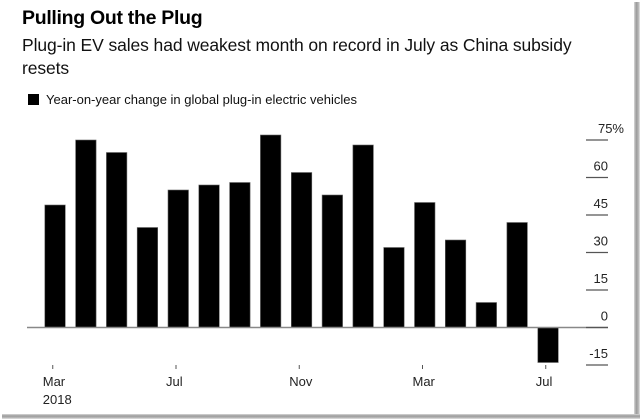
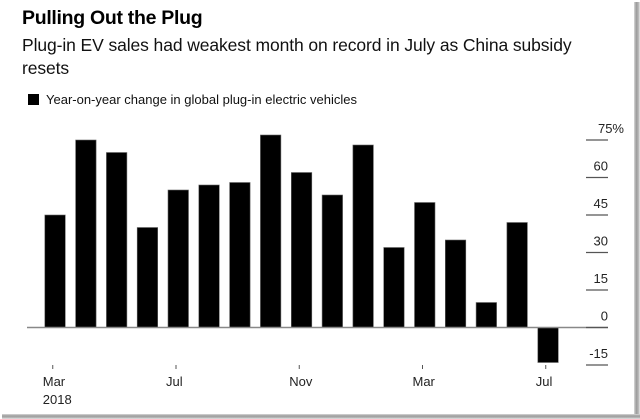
Mar 2018: 49 -> 45
